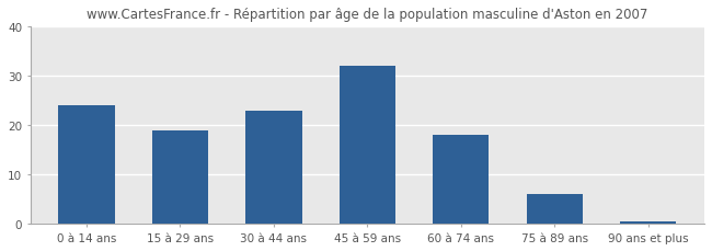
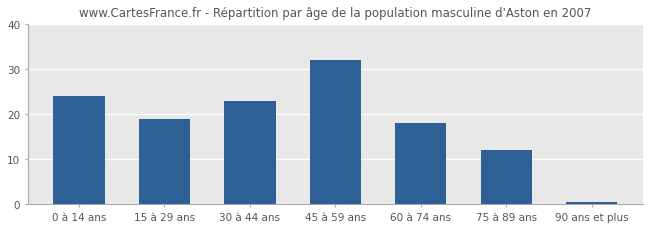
75 à 89 ans: 6.0 -> 12.0
